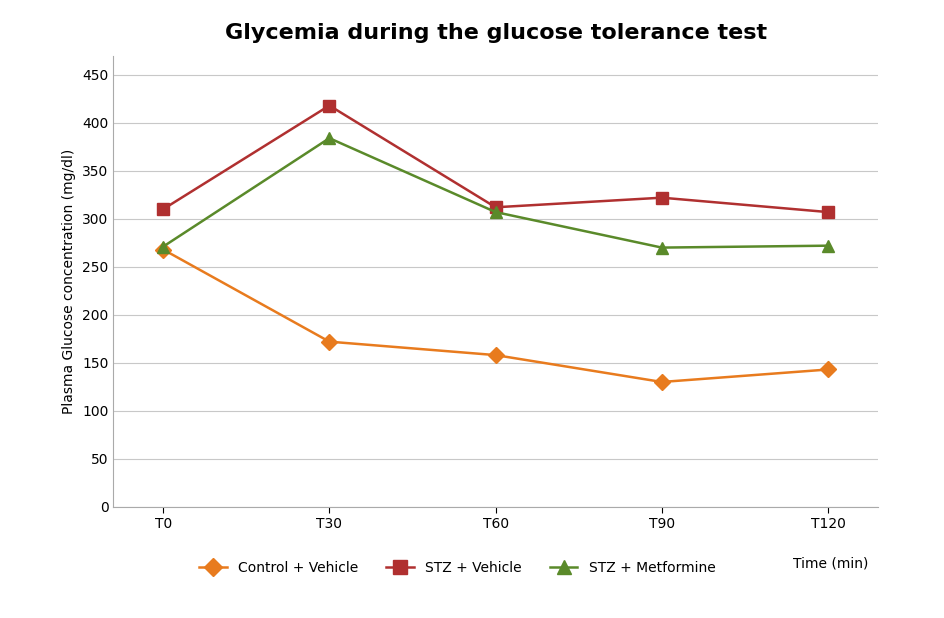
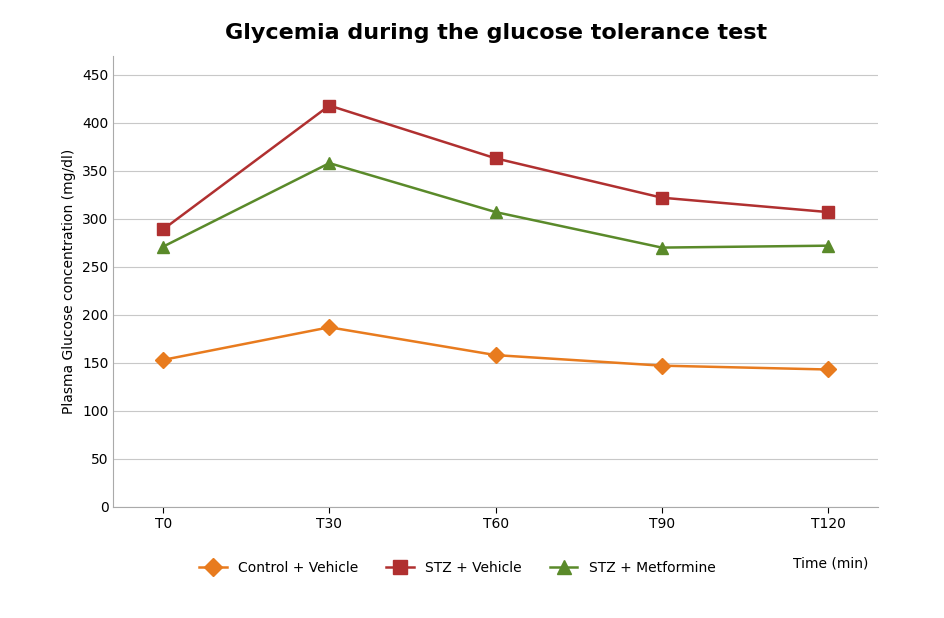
Control + Vehicle/T0: 268 -> 153
STZ + Vehicle/T0: 310 -> 289
Control + Vehicle/T30: 172 -> 187
STZ + Metformine/T30: 384 -> 358
STZ + Vehicle/T60: 312 -> 363
Control + Vehicle/T90: 130 -> 147
